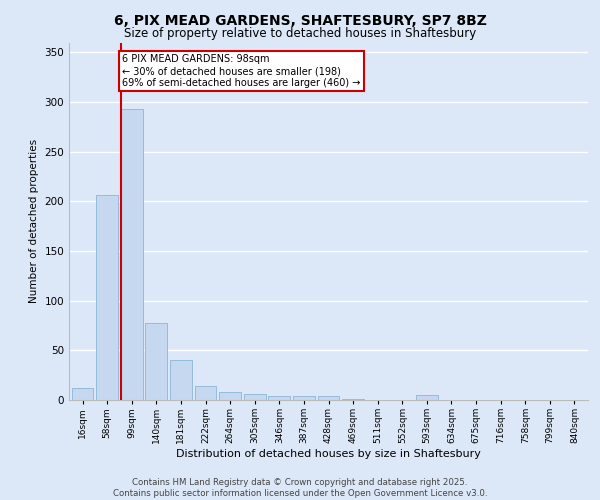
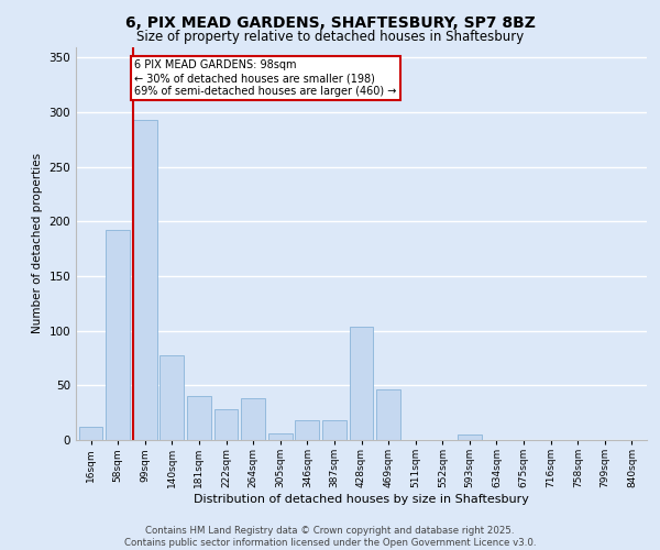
58sqm: 206 -> 192
222sqm: 14 -> 28
264sqm: 8 -> 38
346sqm: 4 -> 18
387sqm: 4 -> 18
428sqm: 4 -> 104
469sqm: 1 -> 46
